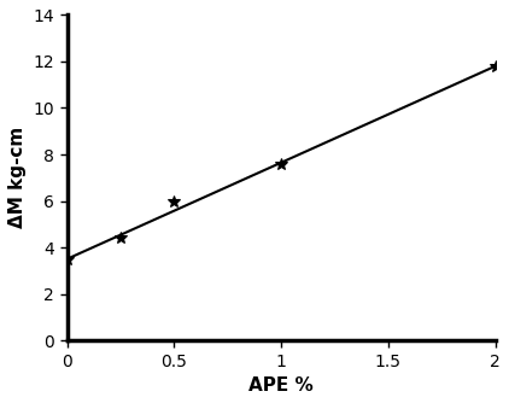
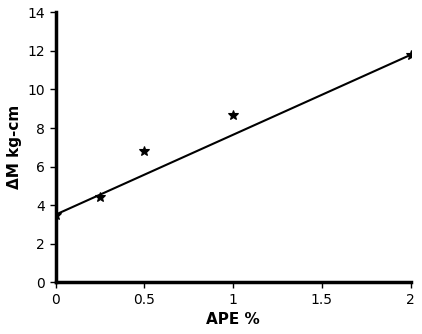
0.5: 6.0 -> 6.8
1: 7.6 -> 8.7
